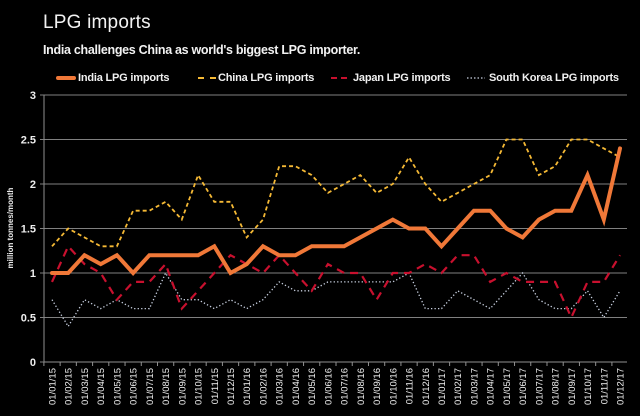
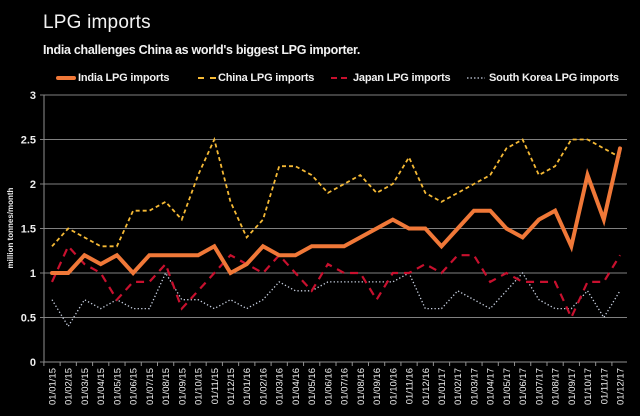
China LPG imports/01/11/15: 1.8 -> 2.5
China LPG imports/01/12/16: 2.0 -> 1.9
China LPG imports/01/05/17: 2.5 -> 2.4
India LPG imports/01/09/17: 1.7 -> 1.3
